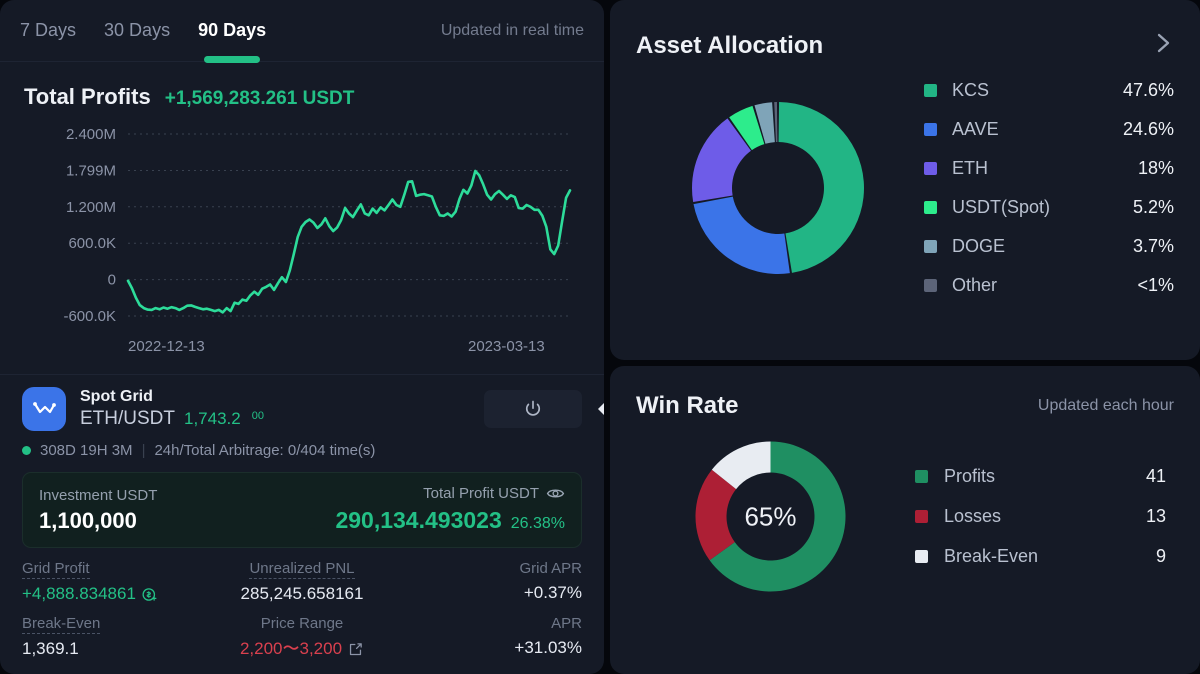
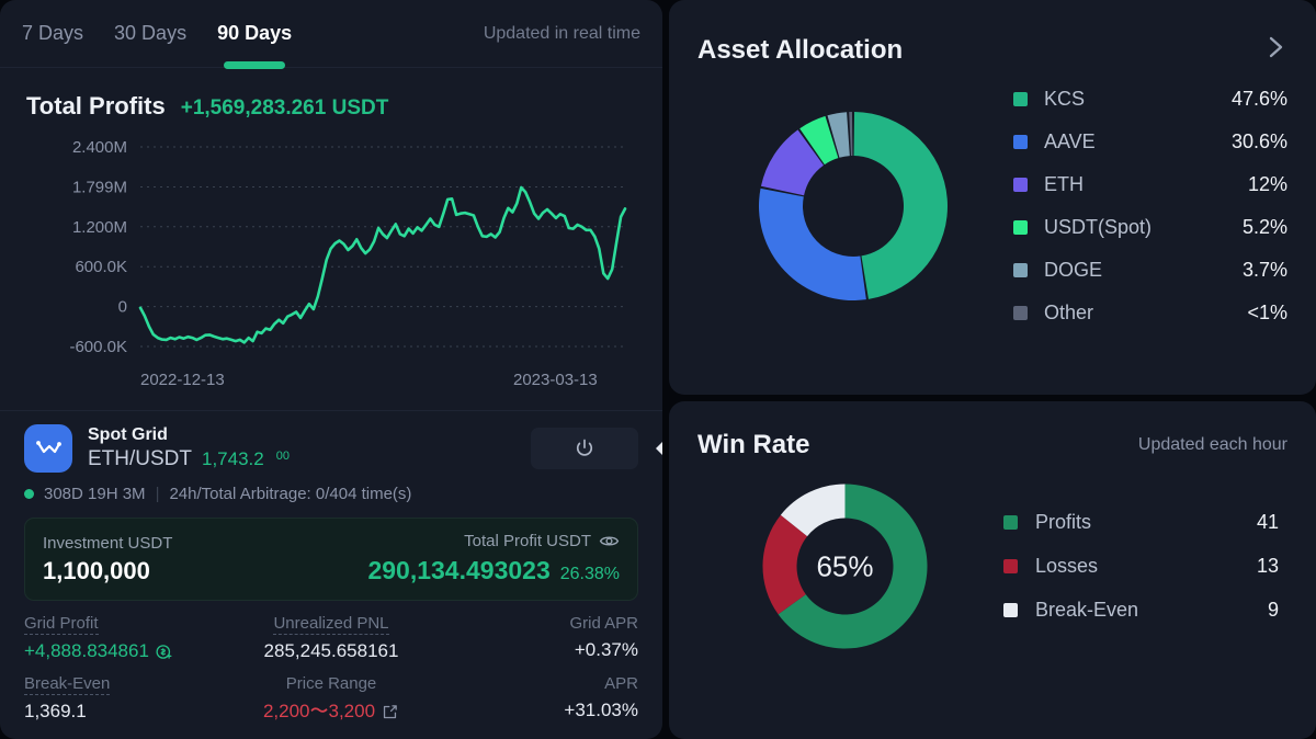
Asset Allocation/AAVE: 24.6% -> 30.6%
Asset Allocation/ETH: 18% -> 12%
